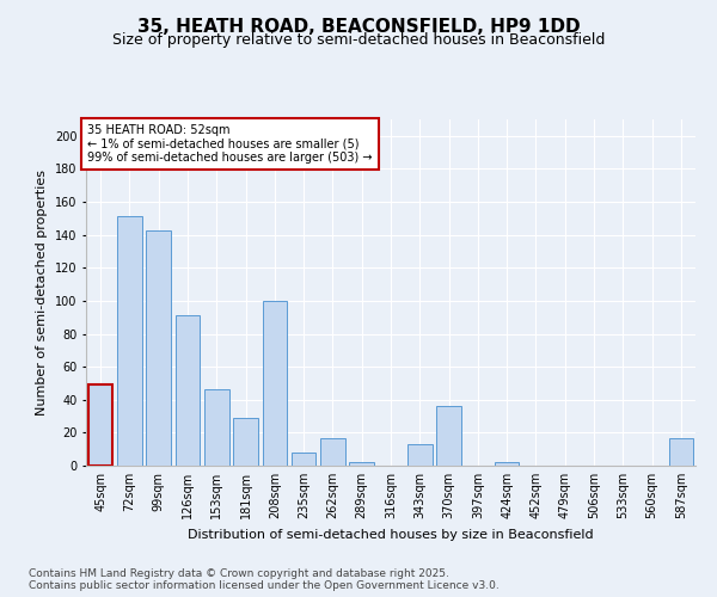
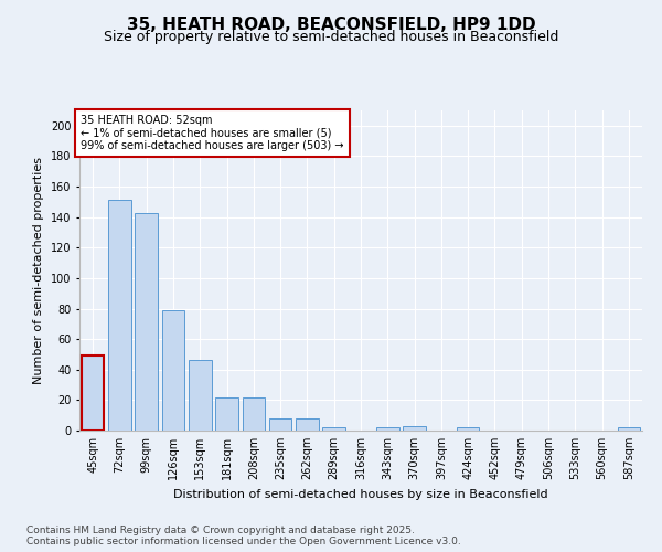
126sqm: 91 -> 79
181sqm: 29 -> 22
208sqm: 100 -> 22
262sqm: 17 -> 8
343sqm: 13 -> 2
370sqm: 36 -> 3
587sqm: 17 -> 2
